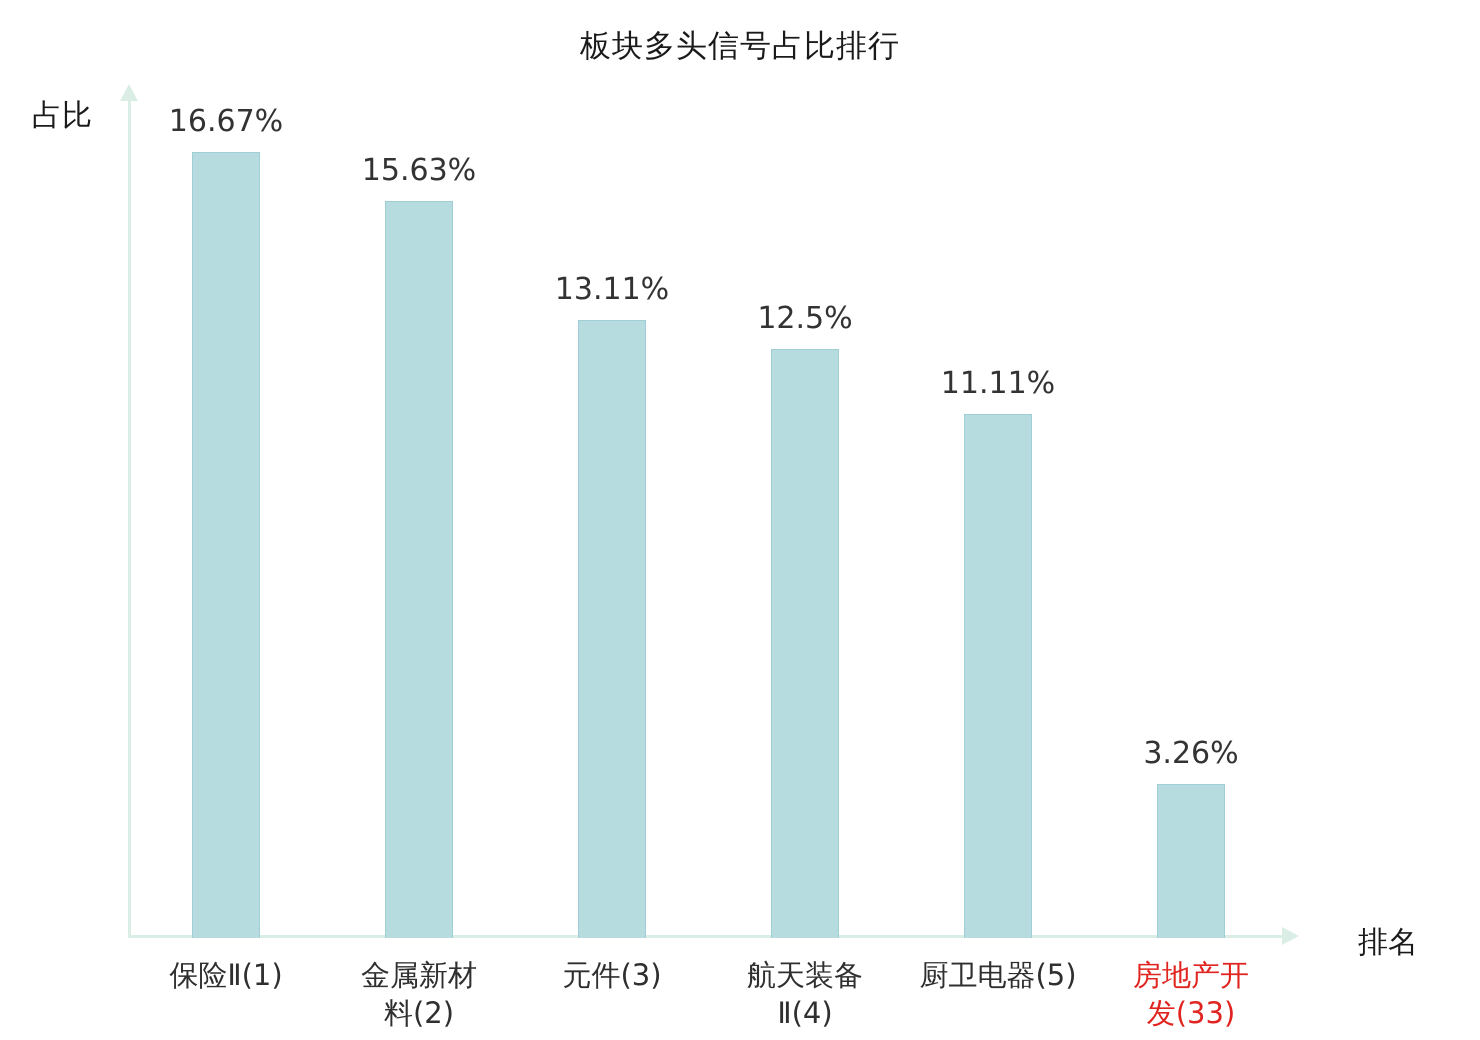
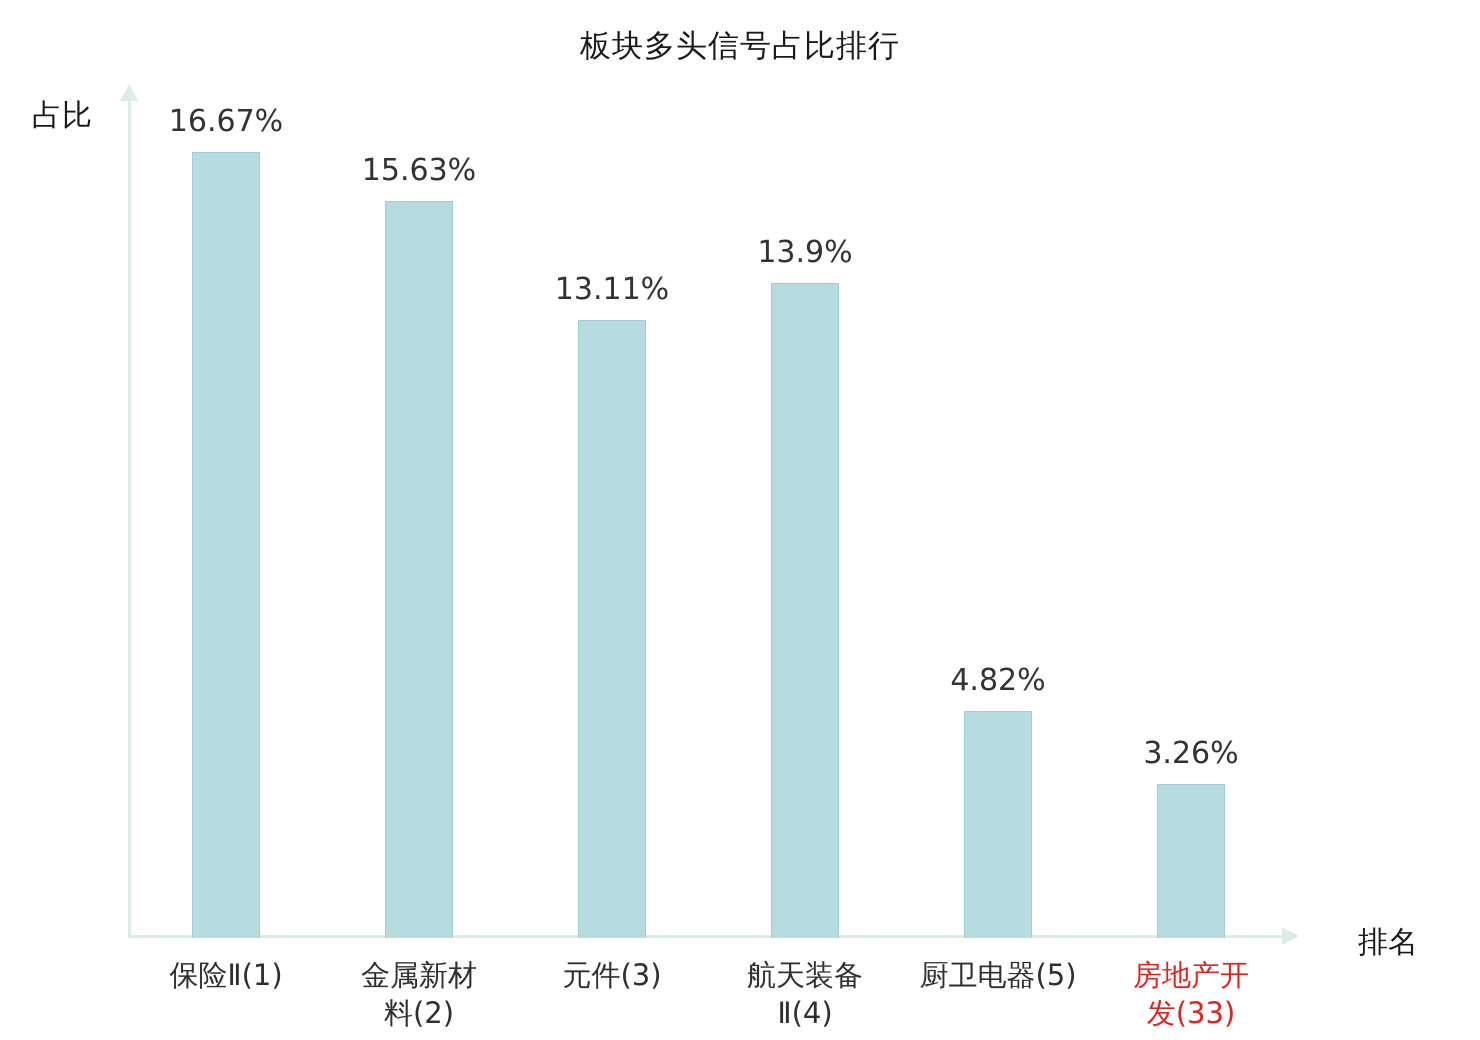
航天装备Ⅱ(4): 12.5% -> 13.9%
厨卫电器(5): 11.11% -> 4.82%
